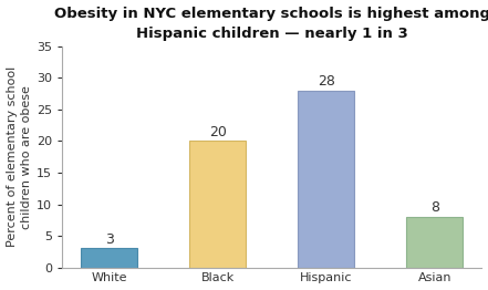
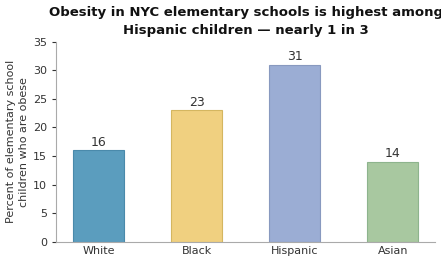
White: 3 -> 16
Black: 20 -> 23
Hispanic: 28 -> 31
Asian: 8 -> 14
